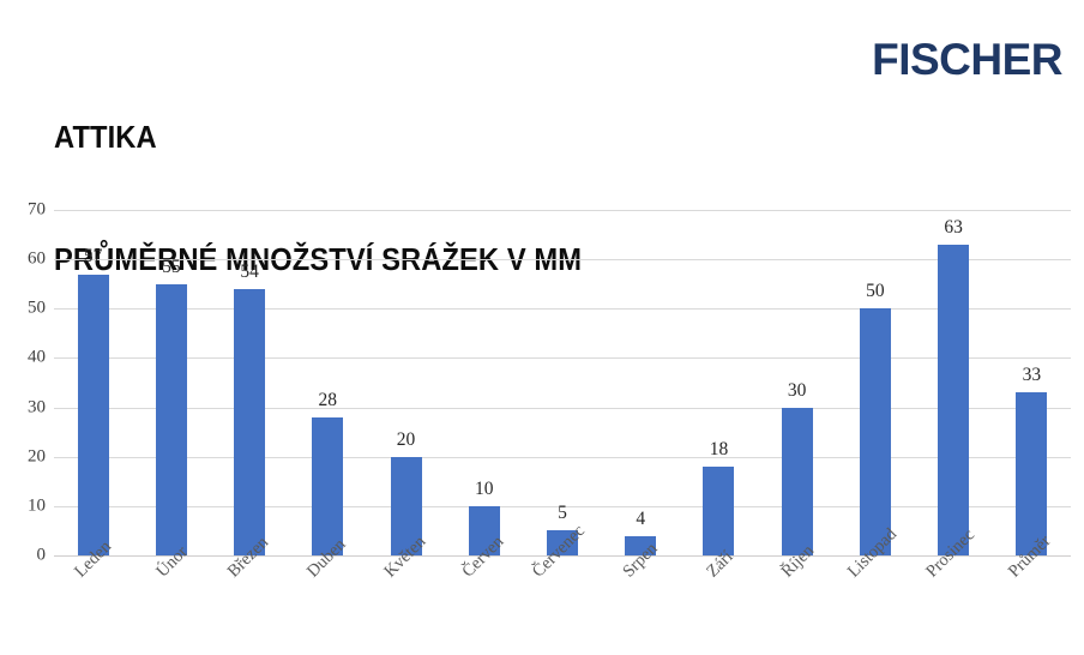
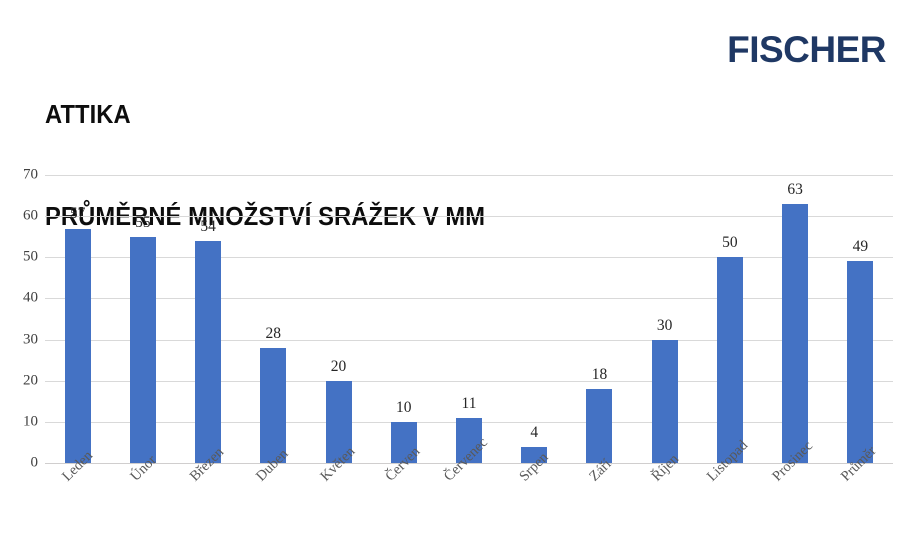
Červenec: 5 -> 11
Průměr: 33 -> 49
